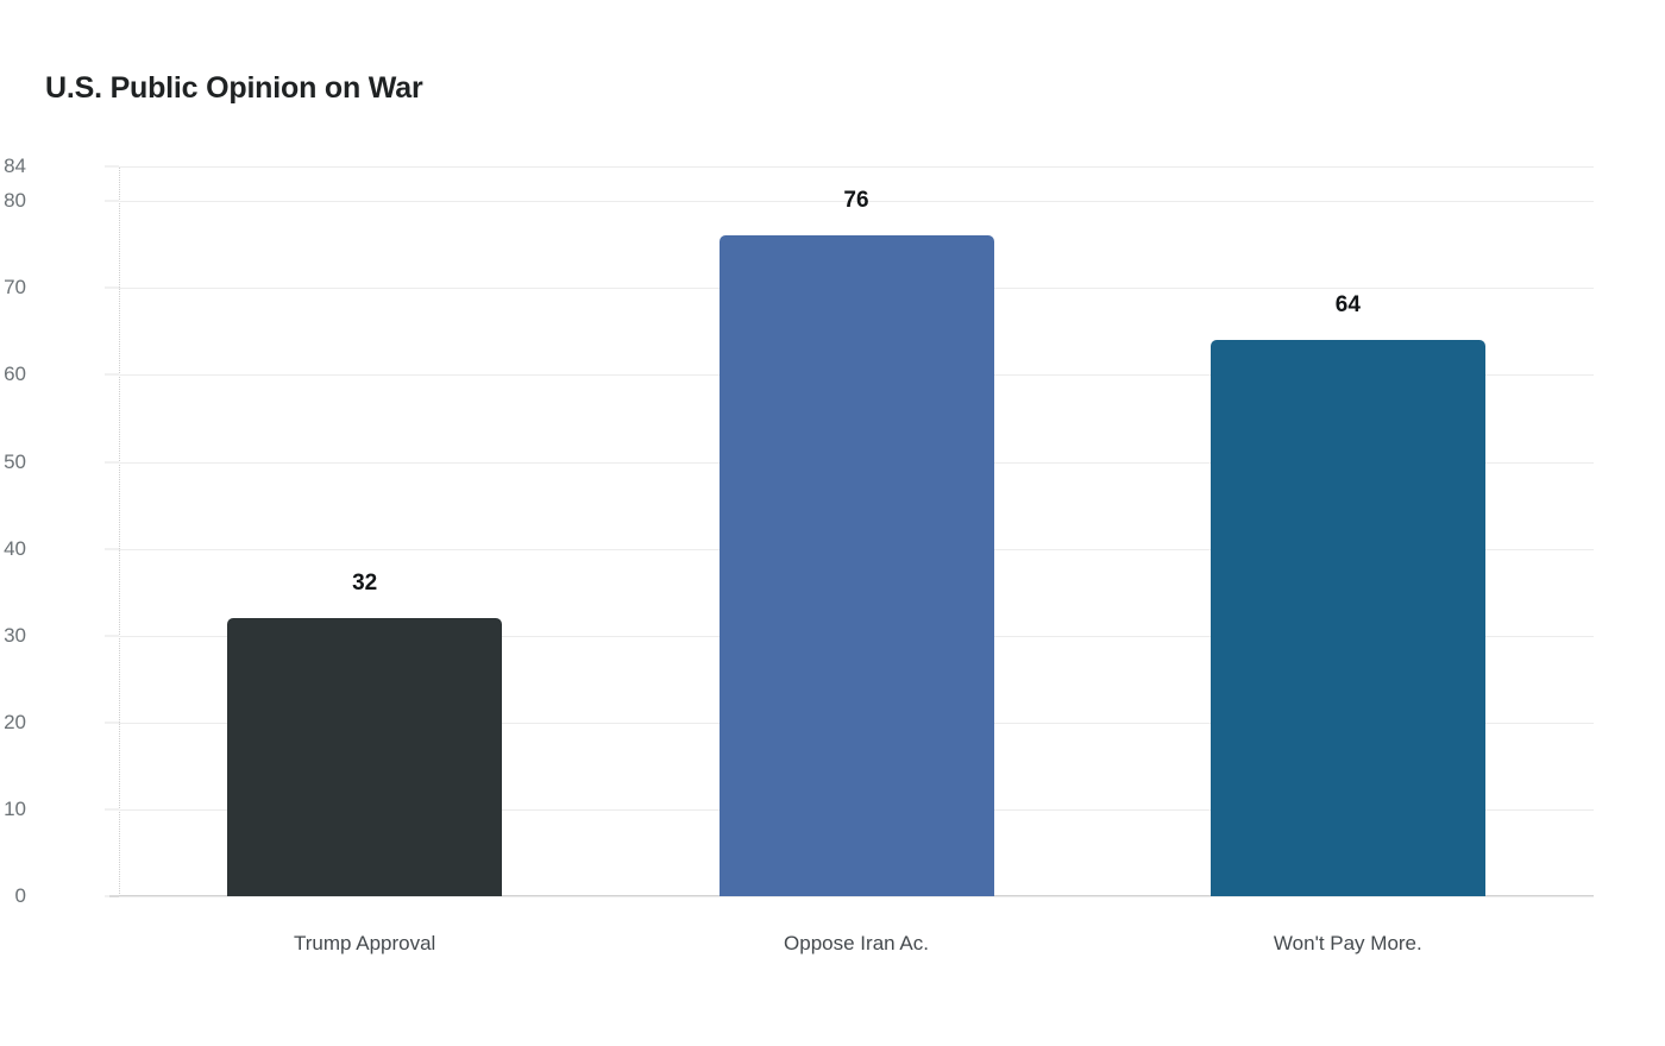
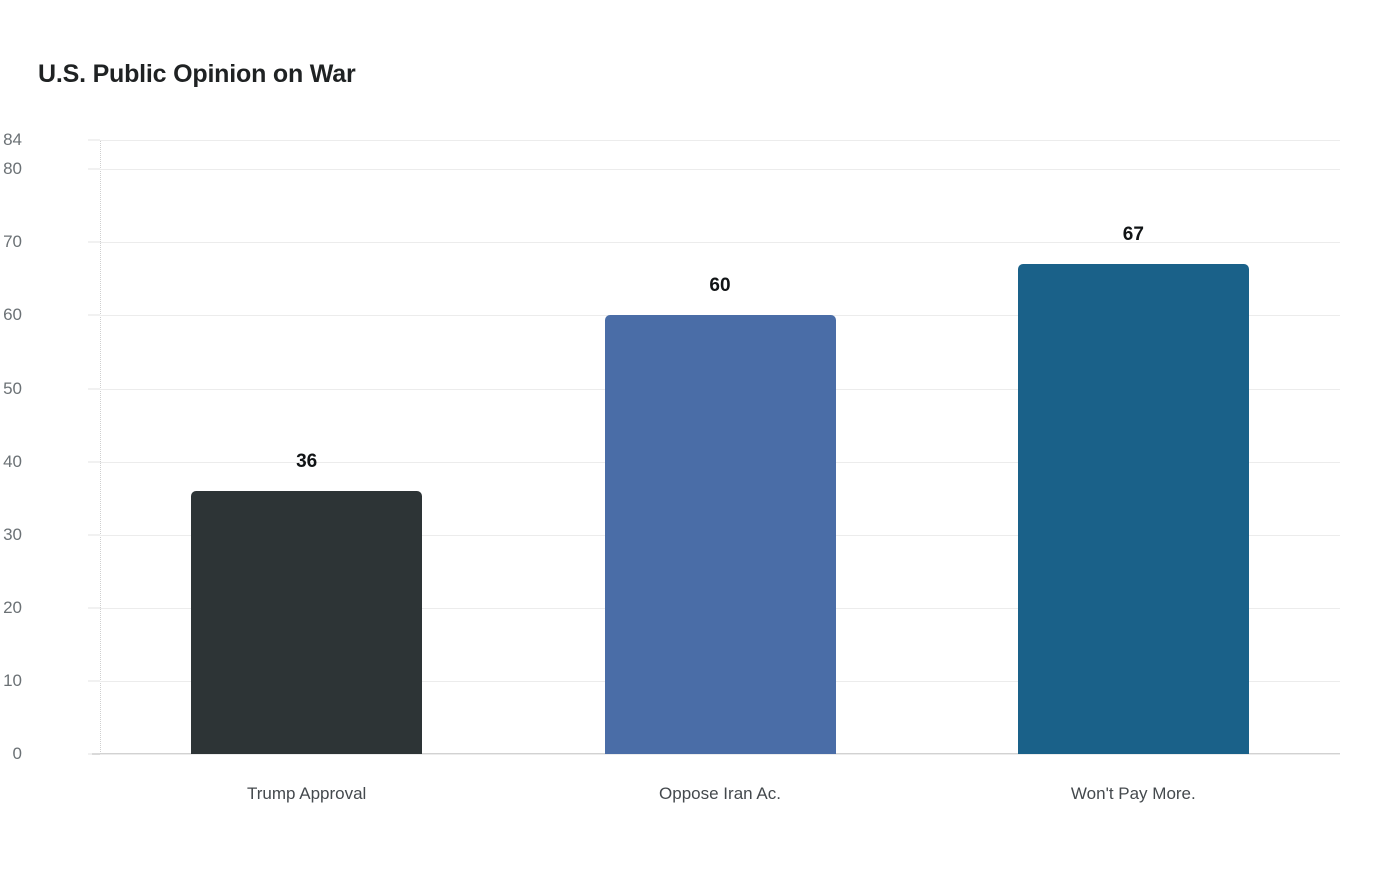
Trump Approval: 32 -> 36
Oppose Iran Ac.: 76 -> 60
Won't Pay More.: 64 -> 67
